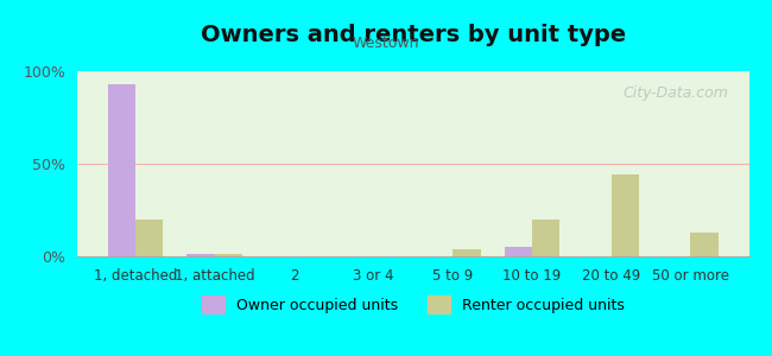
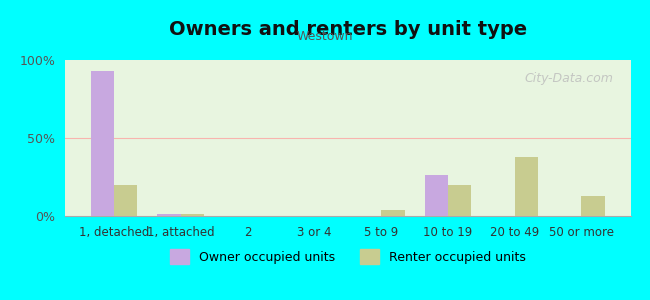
Owner occupied units/10 to 19: 5% -> 26%
Renter occupied units/20 to 49: 44% -> 38%
